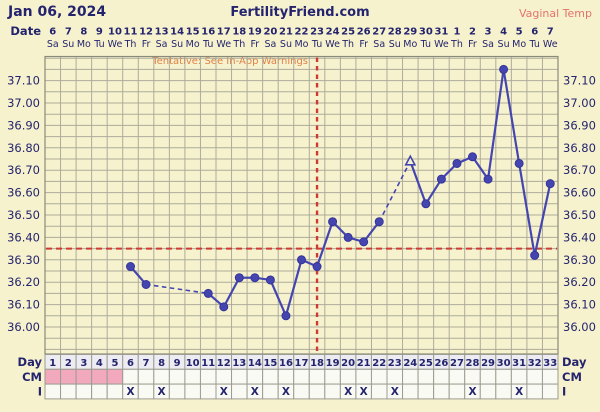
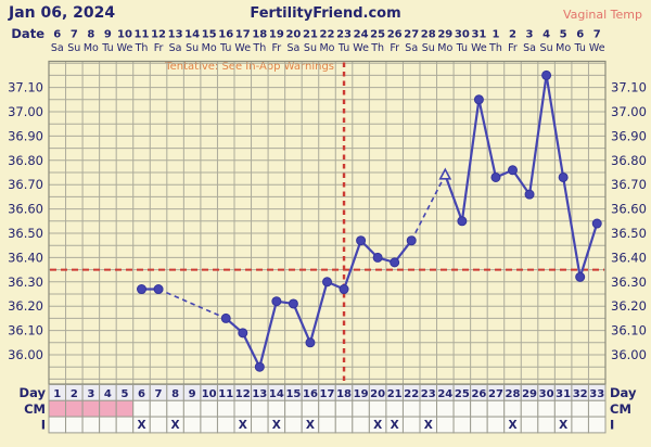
7: 36.19 -> 36.27
13: 36.22 -> 35.95
26: 36.66 -> 37.05
33: 36.64 -> 36.54
